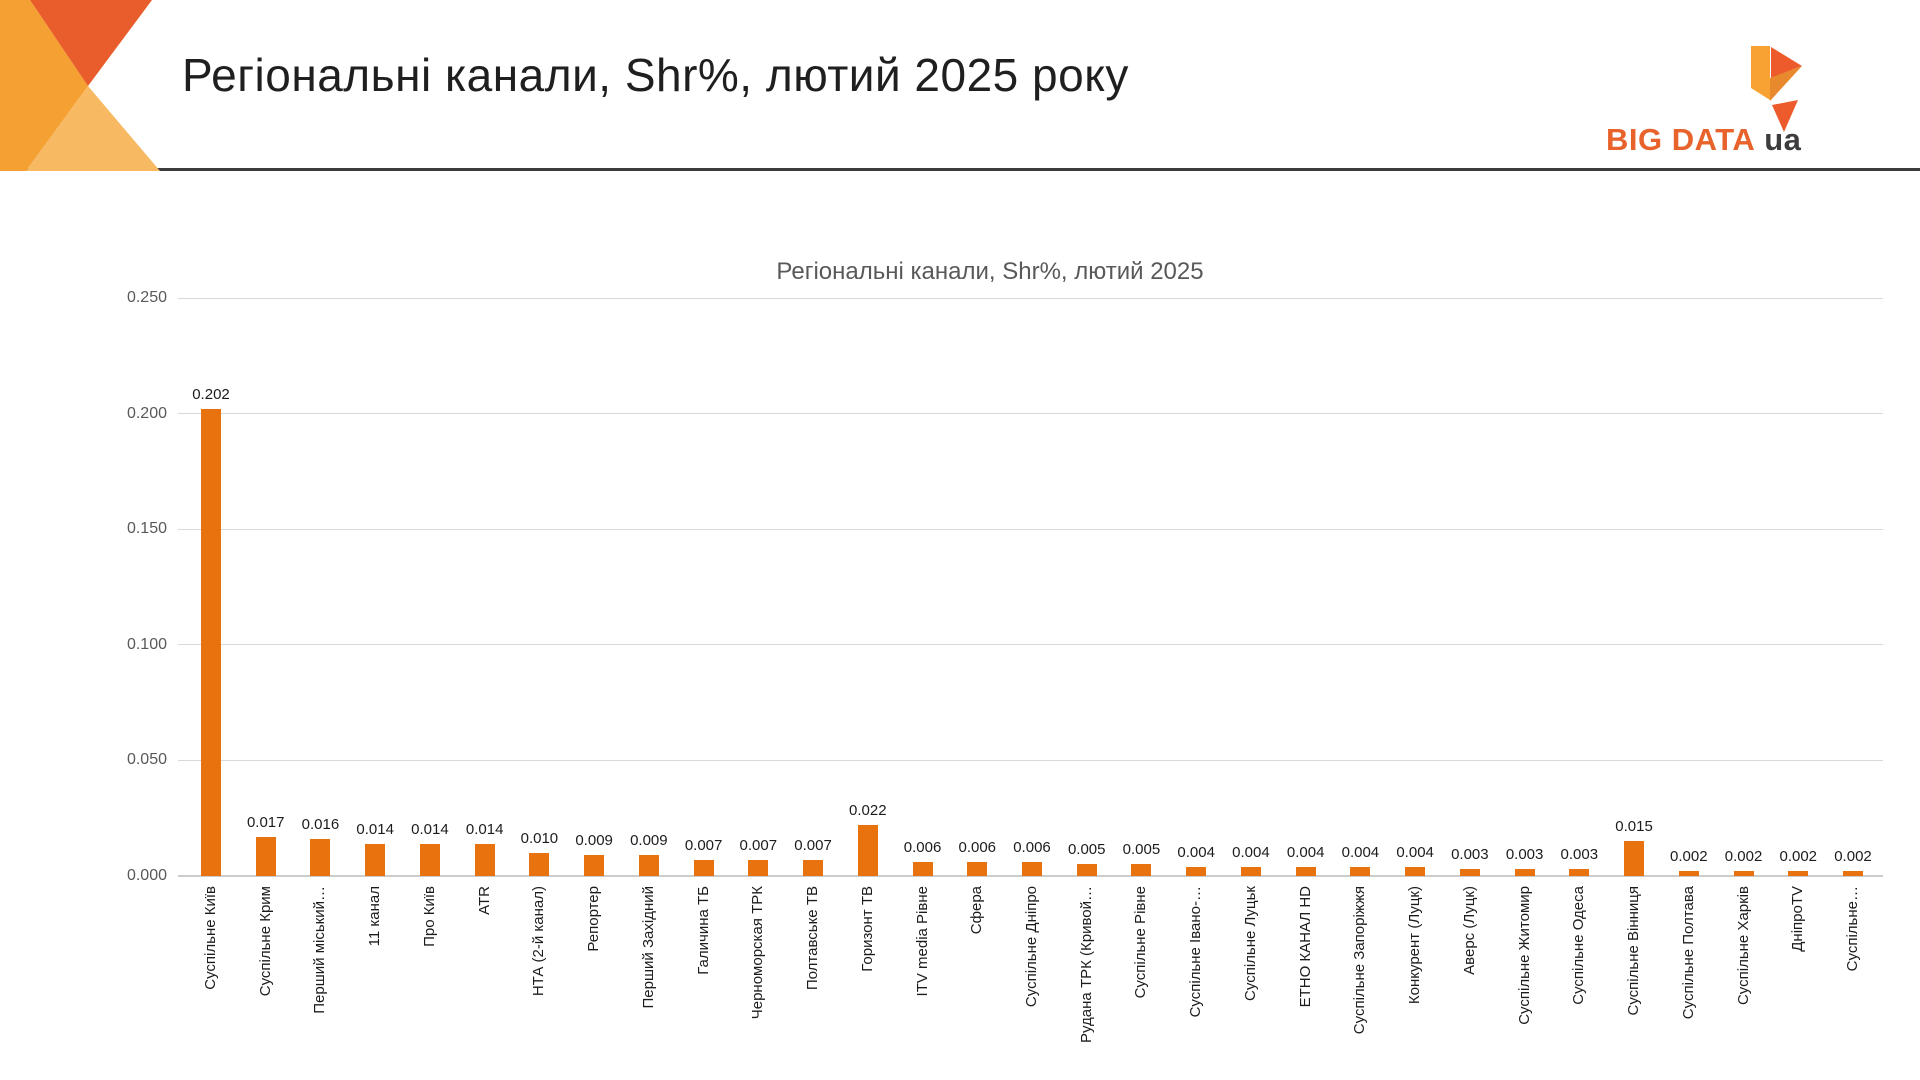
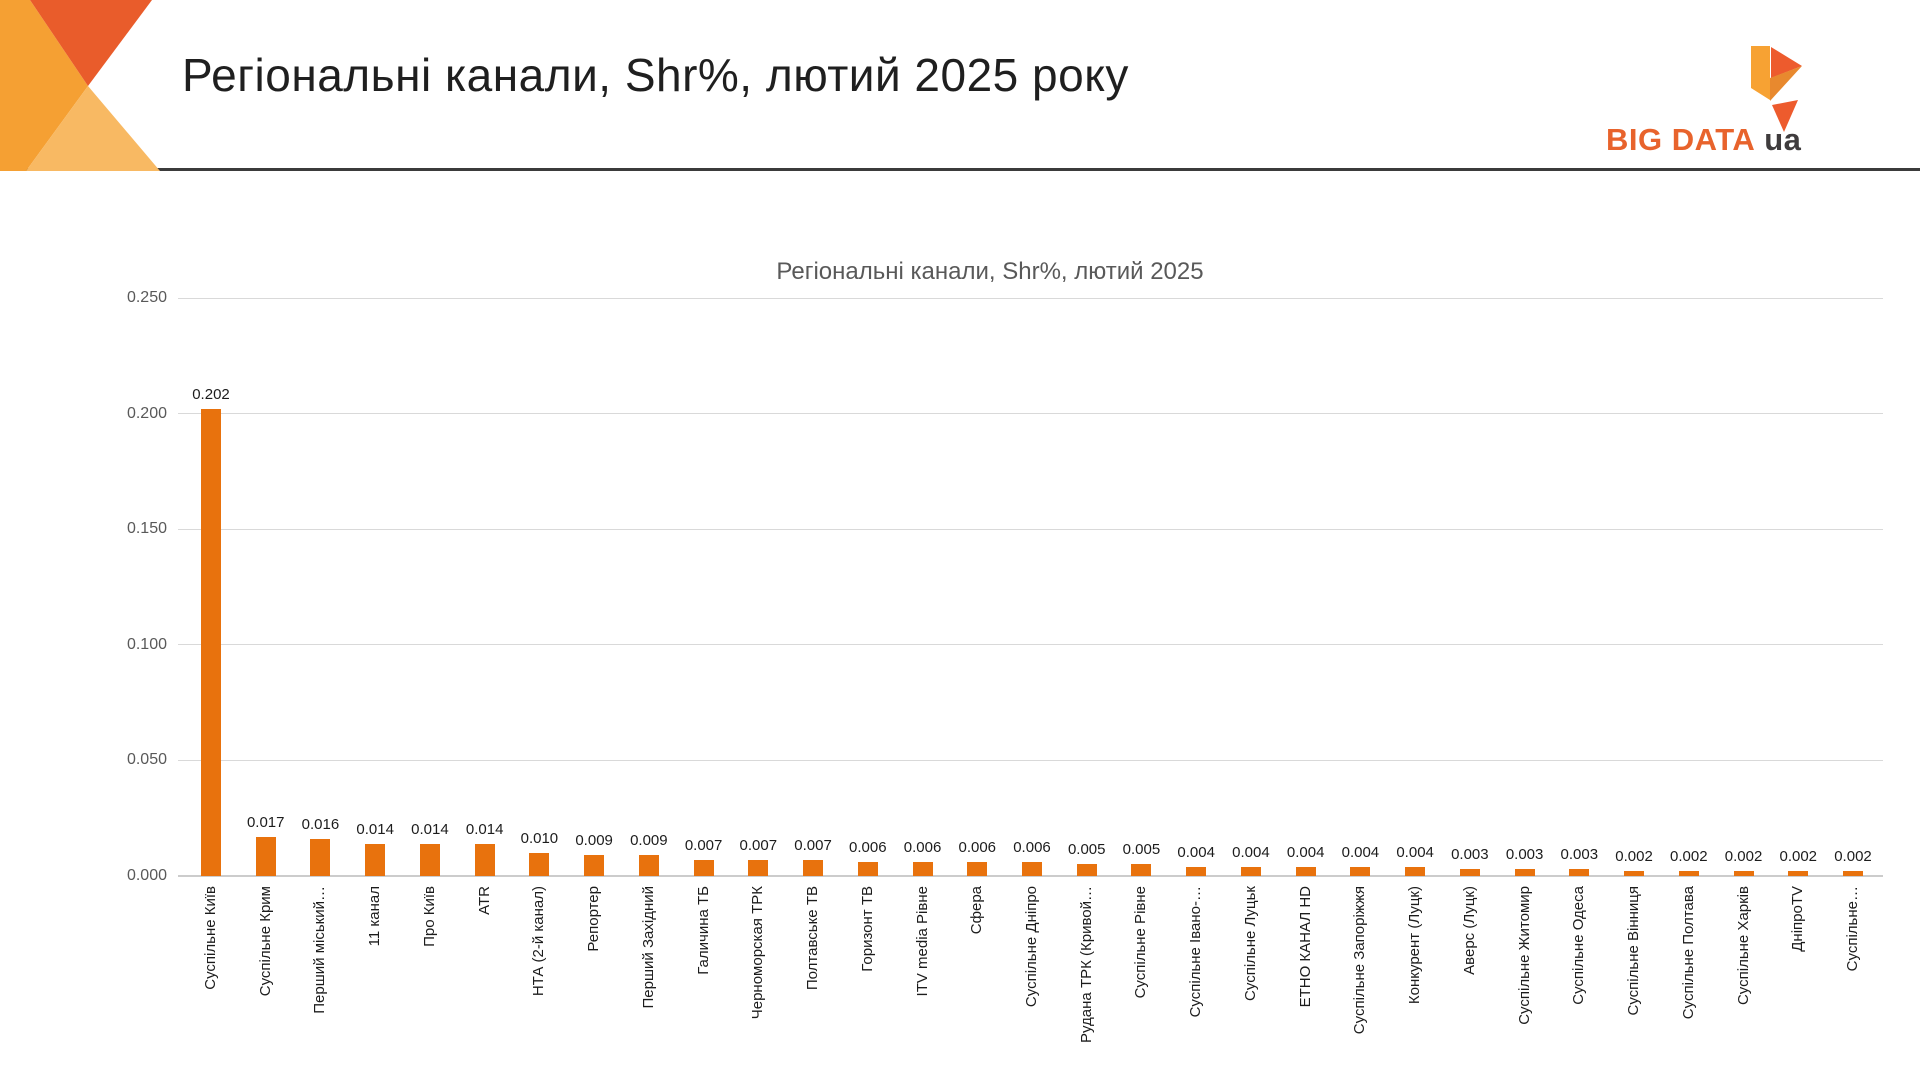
Горизонт ТВ: 0.022 -> 0.006
Суспільне Вінниця: 0.015 -> 0.002
